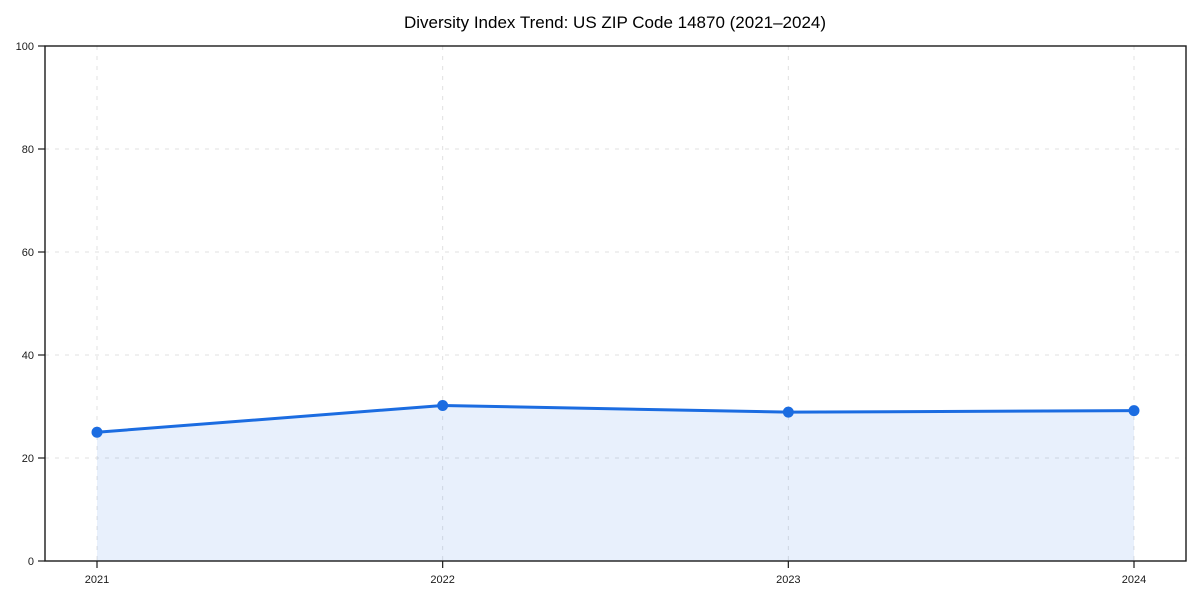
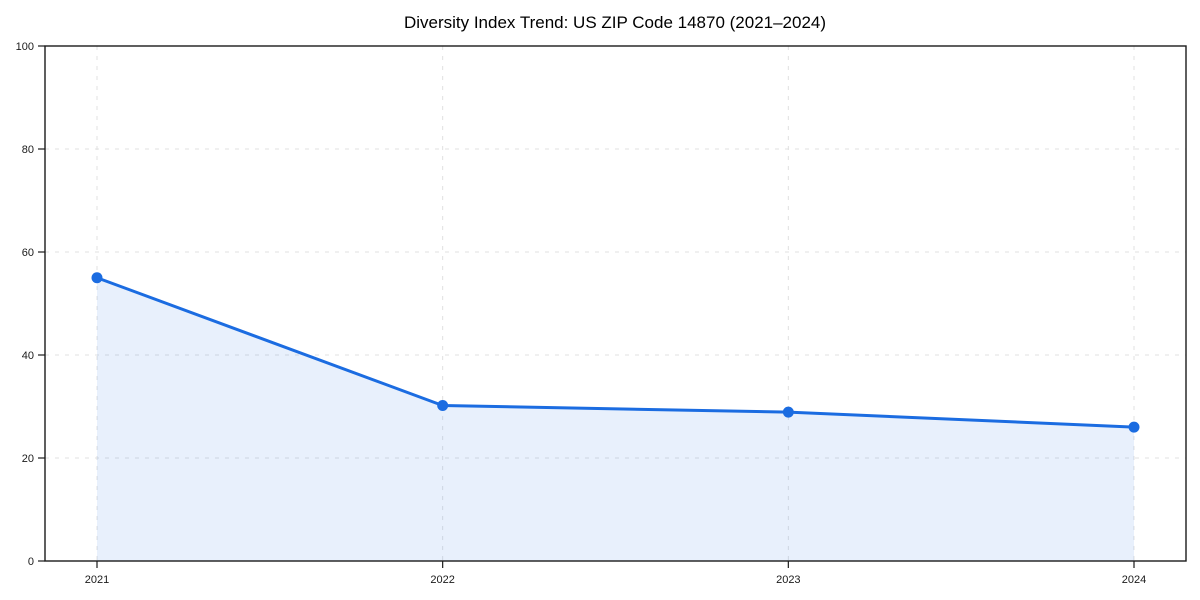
2021: 25 -> 55
2024: 29 -> 26
